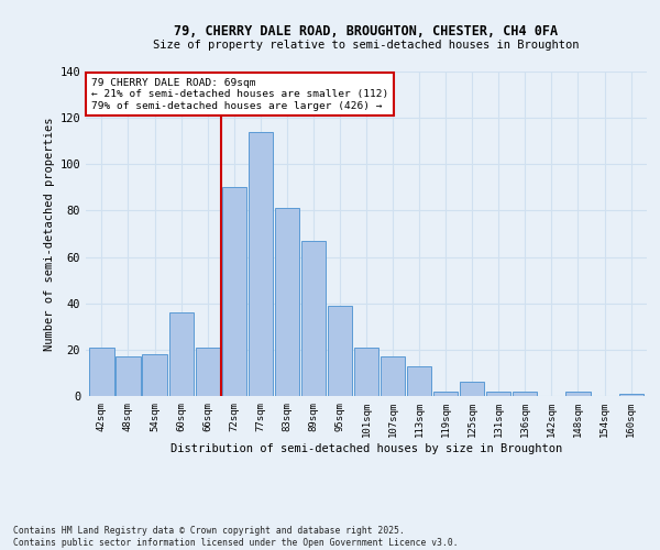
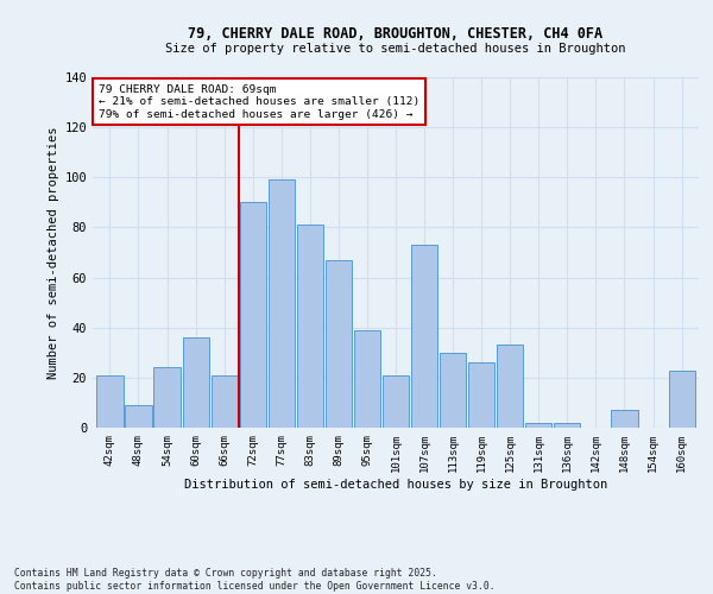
48sqm: 17 -> 9
54sqm: 18 -> 24
77sqm: 114 -> 99
107sqm: 17 -> 73
113sqm: 13 -> 30
119sqm: 2 -> 26
125sqm: 6 -> 33
148sqm: 2 -> 7
160sqm: 1 -> 23
